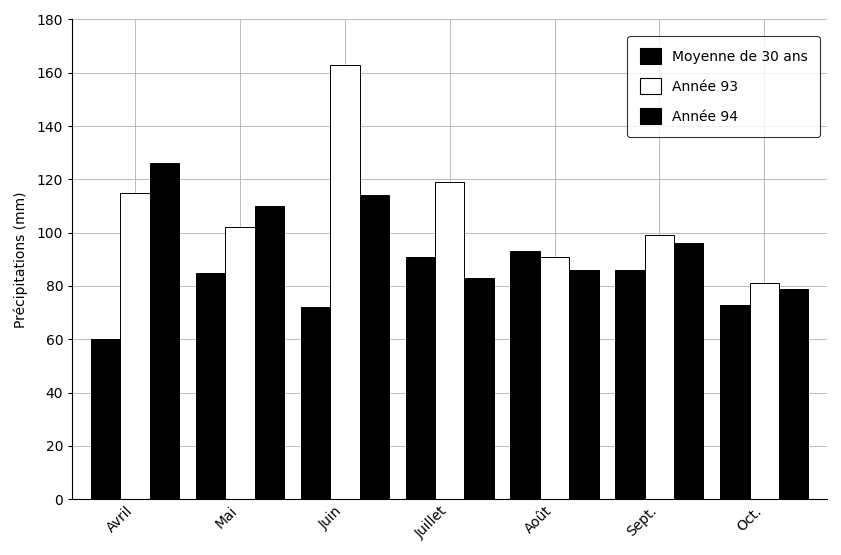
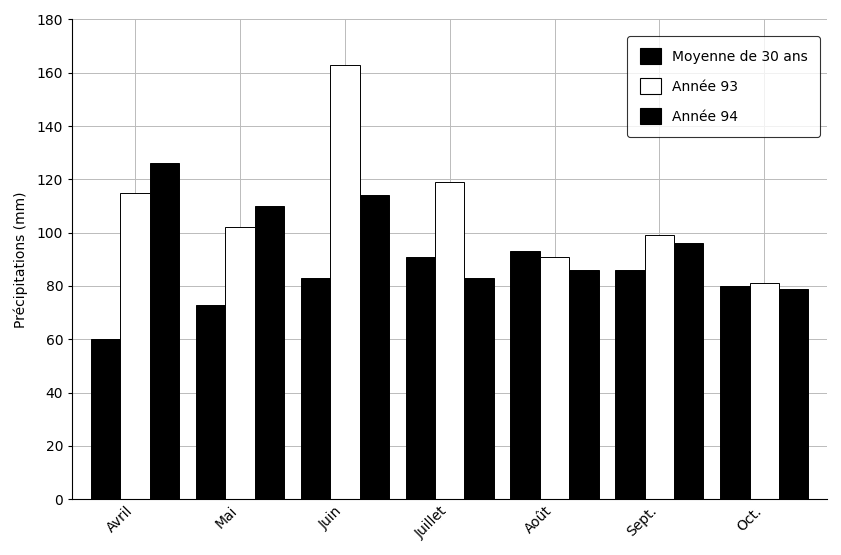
Moyenne de 30 ans/Mai: 85 -> 73
Moyenne de 30 ans/Juin: 72 -> 83
Moyenne de 30 ans/Oct.: 73 -> 80
